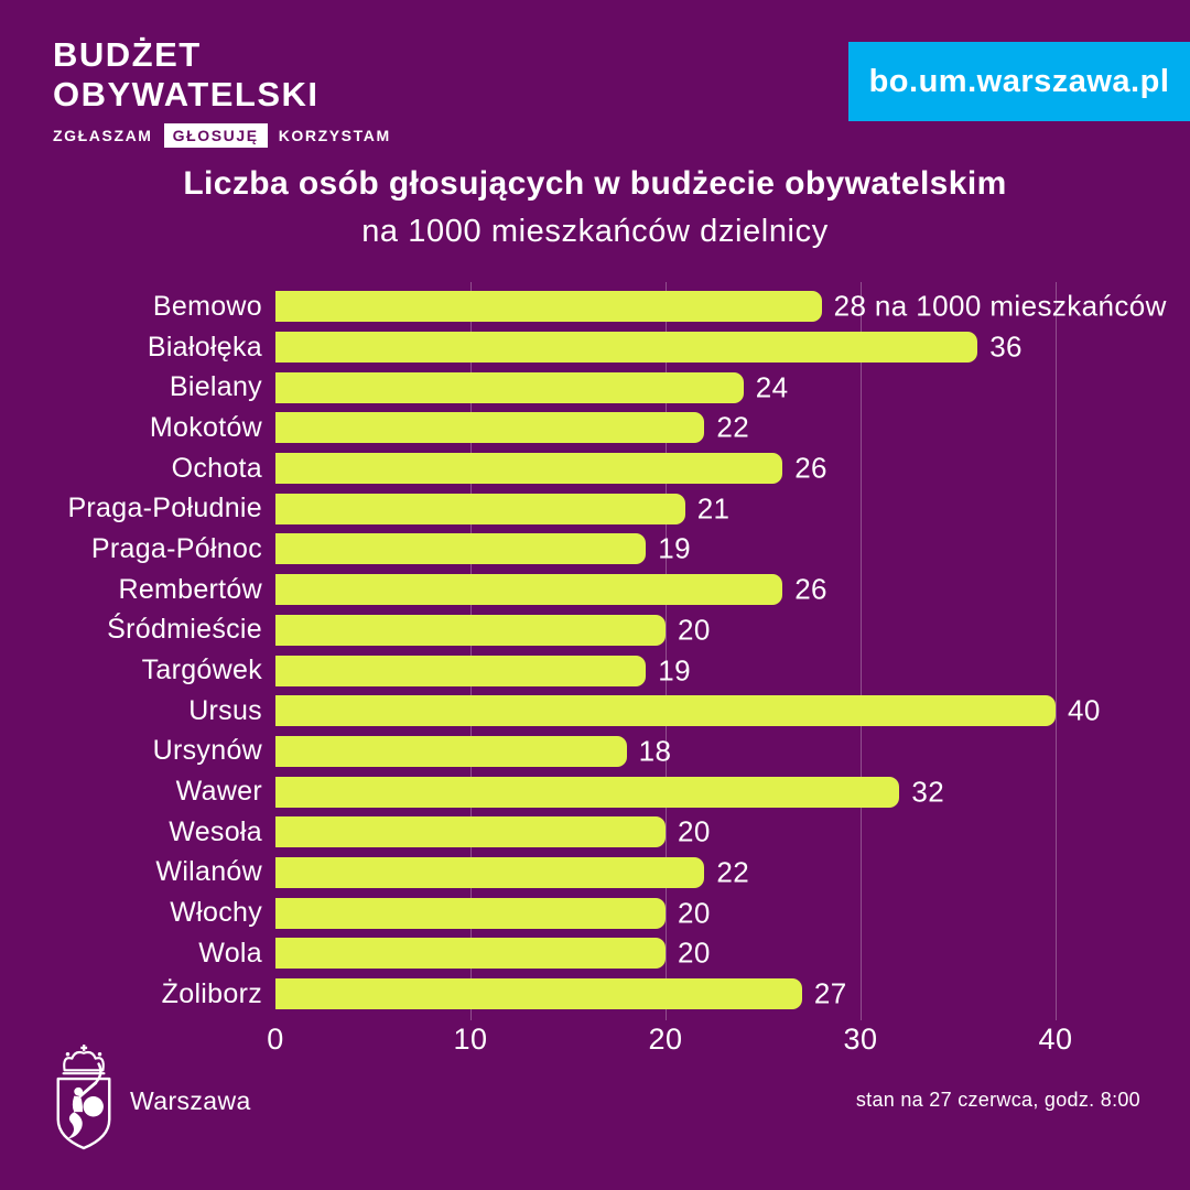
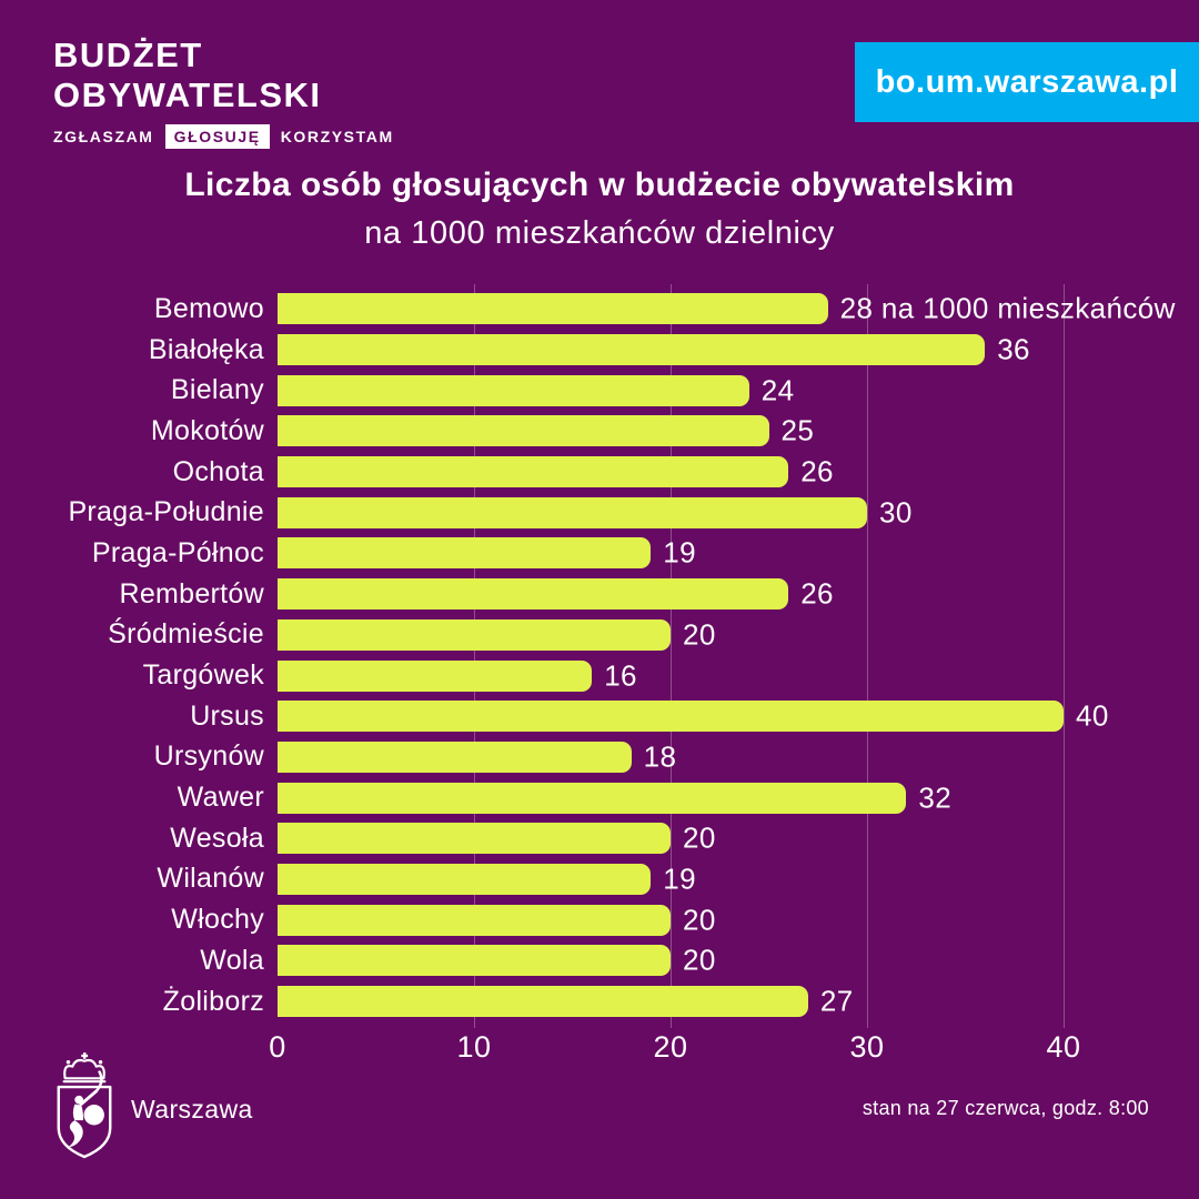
Mokotów: 22 -> 25
Praga-Południe: 21 -> 30
Targówek: 19 -> 16
Wilanów: 22 -> 19
